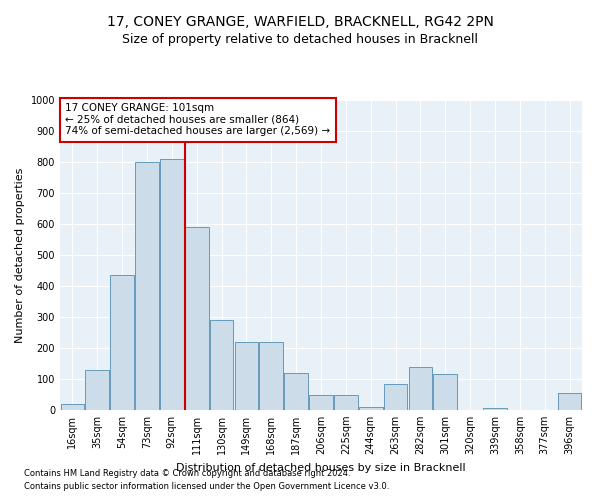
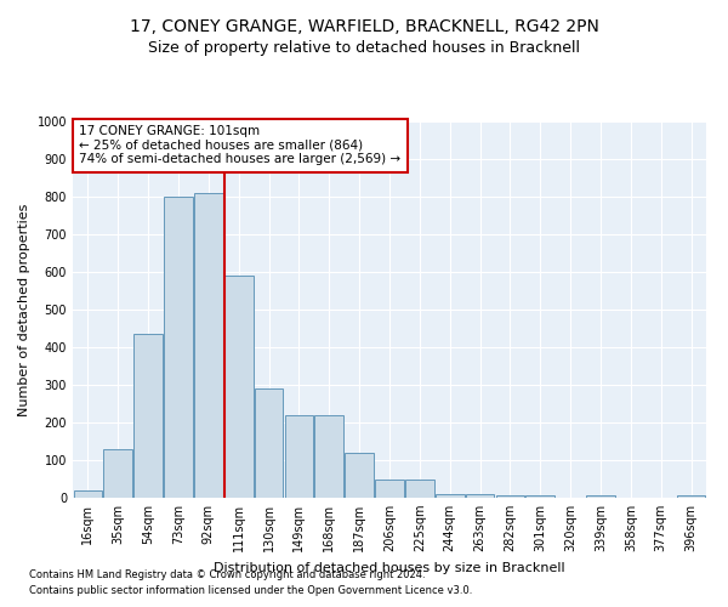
263sqm: 85 -> 10
282sqm: 140 -> 5
301sqm: 115 -> 5
396sqm: 55 -> 5
